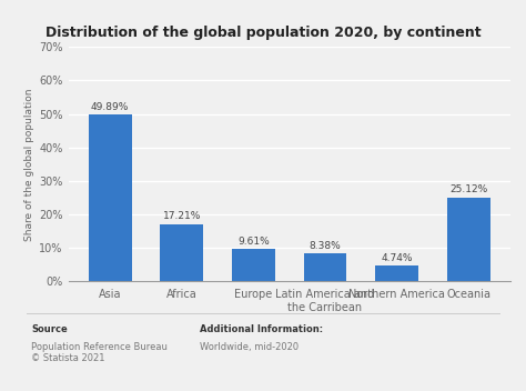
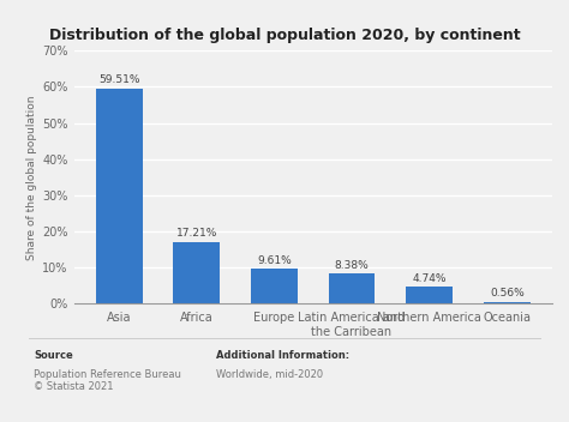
Asia: 49.89% -> 59.51%
Oceania: 25.12% -> 0.56%
